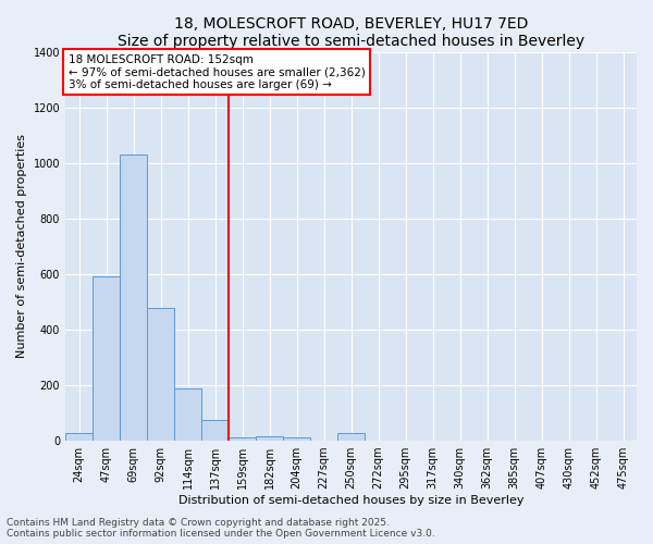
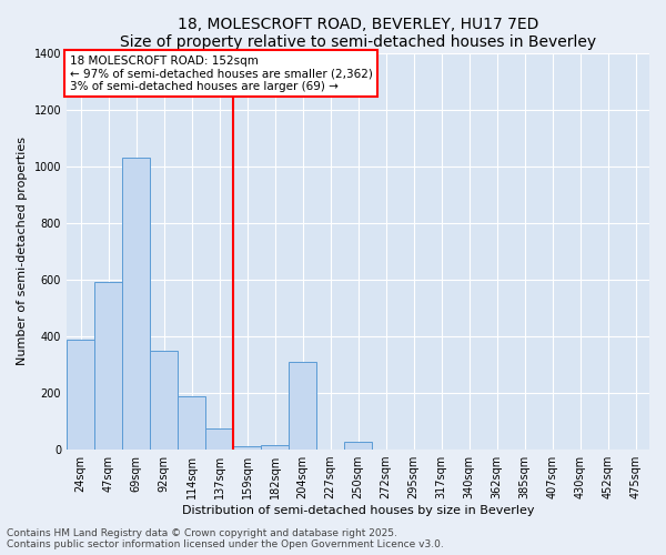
24sqm: 28 -> 390
92sqm: 480 -> 350
204sqm: 13 -> 310
